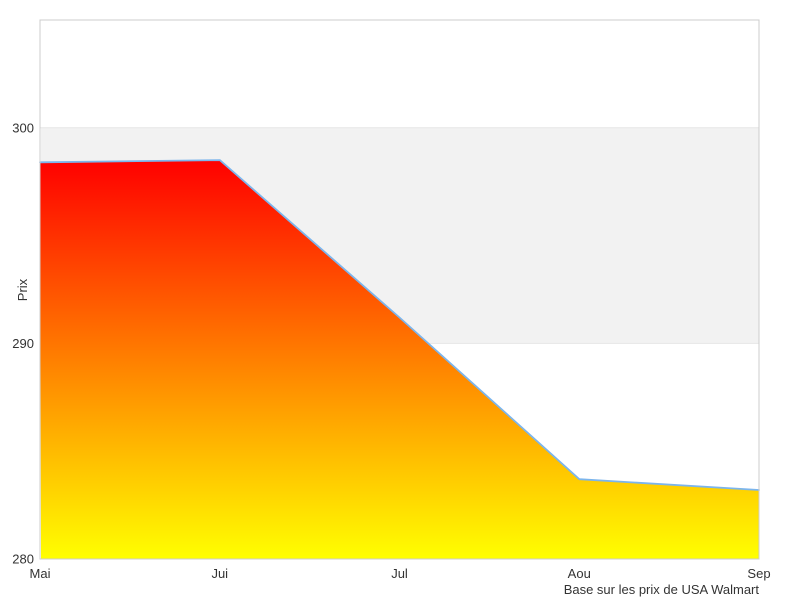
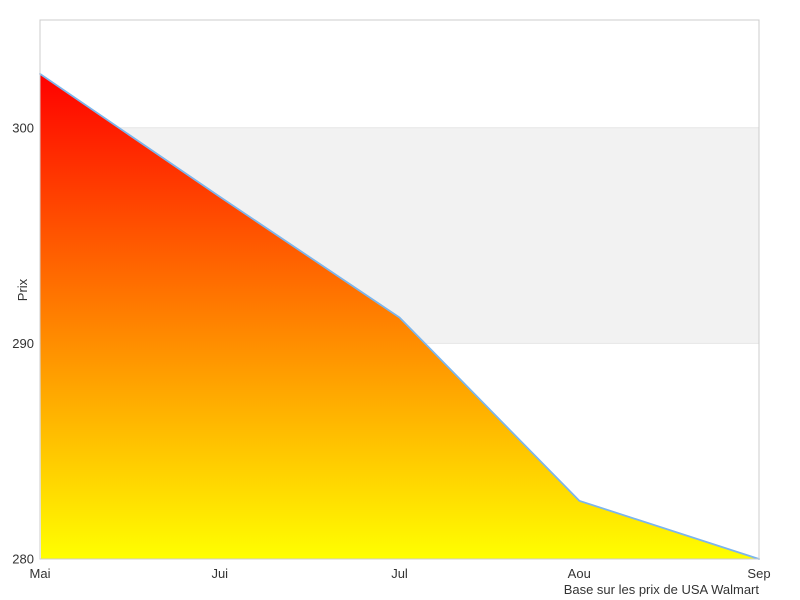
Mai: 298.4 -> 302.5
Jui: 298.5 -> 296.8
Aou: 283.7 -> 282.7
Sep: 283.2 -> 280.0
